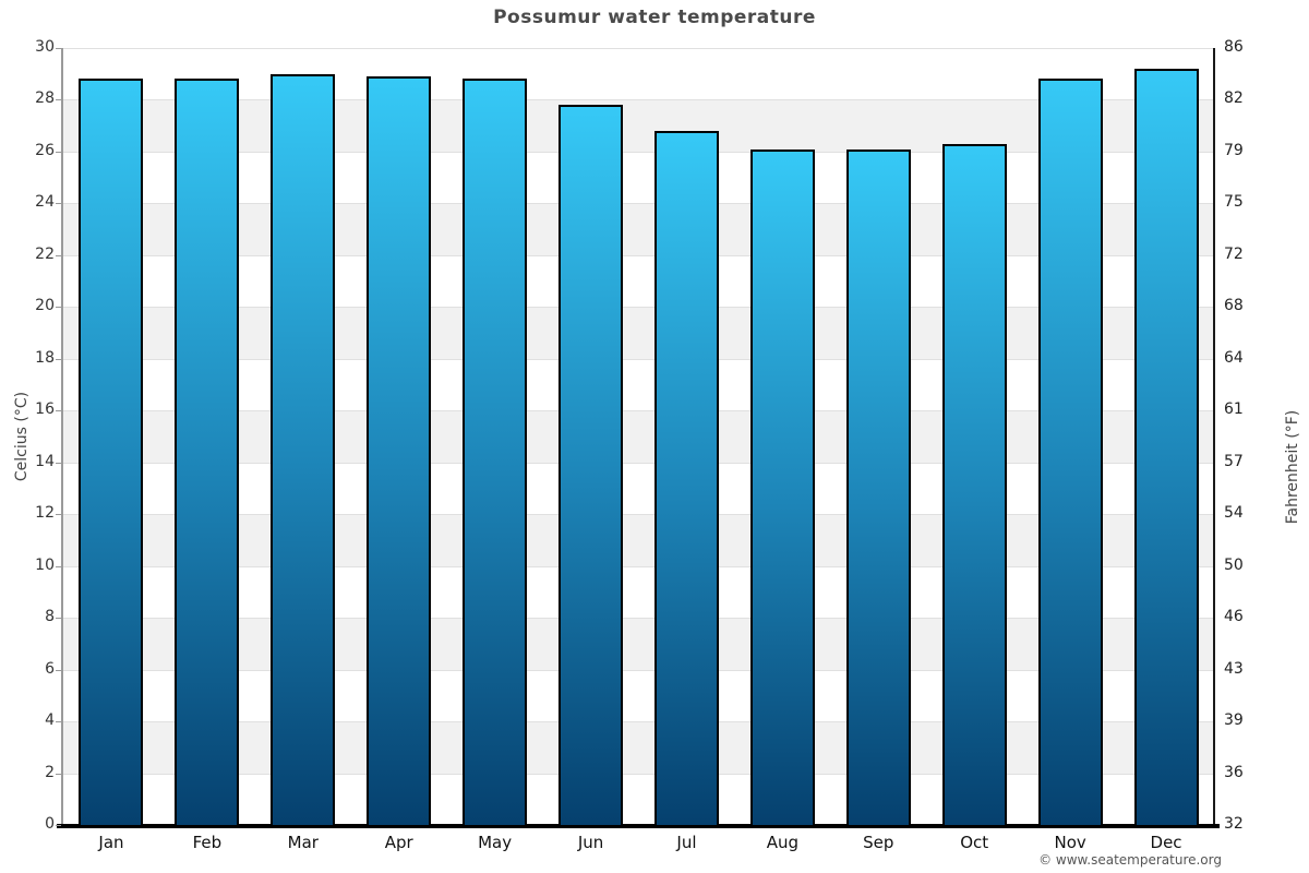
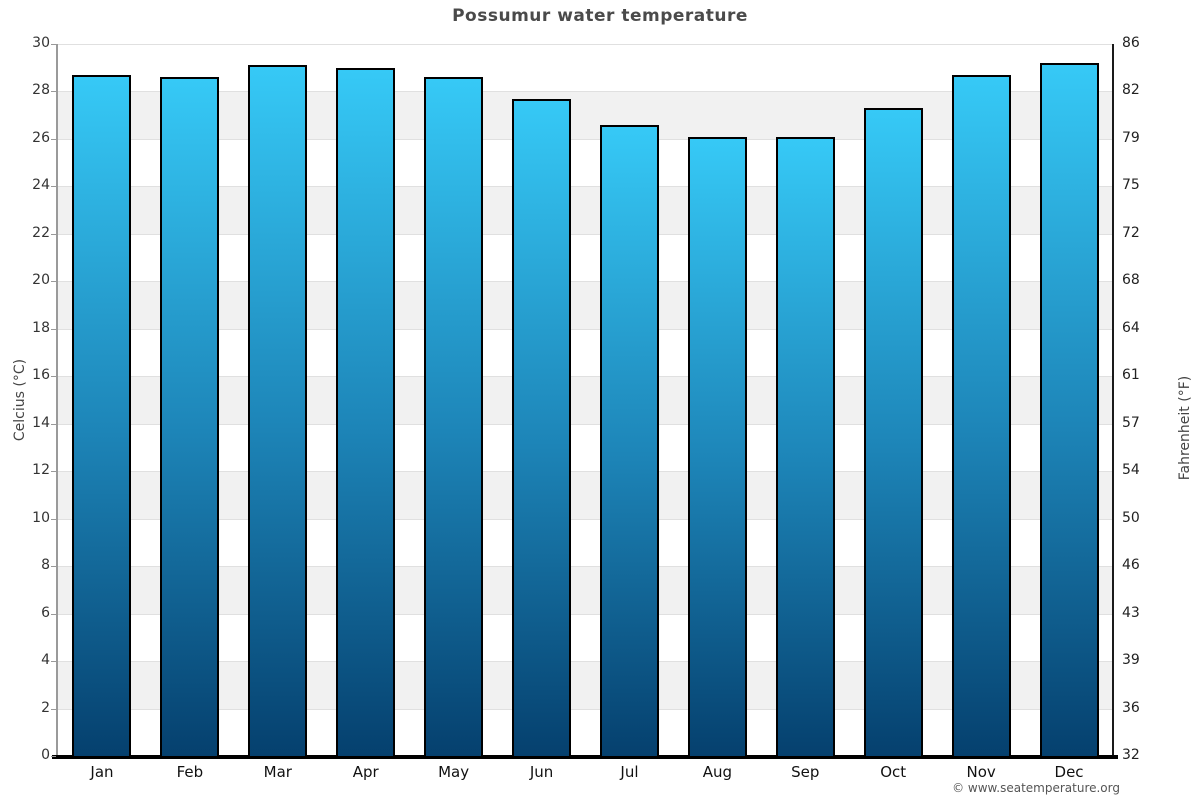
Jan: 28.8 -> 28.7
Feb: 28.8 -> 28.6
Mar: 29.0 -> 29.1
Apr: 28.9 -> 29.0
May: 28.8 -> 28.6
Jun: 27.8 -> 27.7
Jul: 26.8 -> 26.6
Oct: 26.3 -> 27.3
Nov: 28.8 -> 28.7
